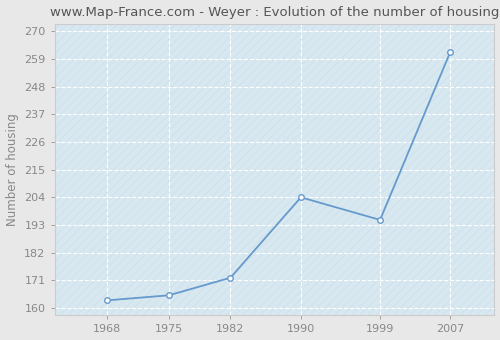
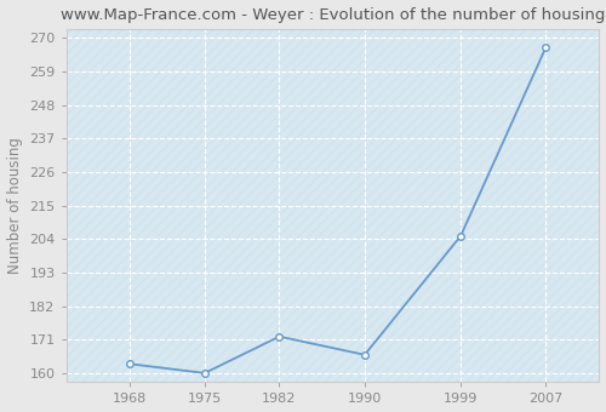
1975: 165 -> 160
1990: 204 -> 166
1999: 195 -> 205
2007: 262 -> 267
